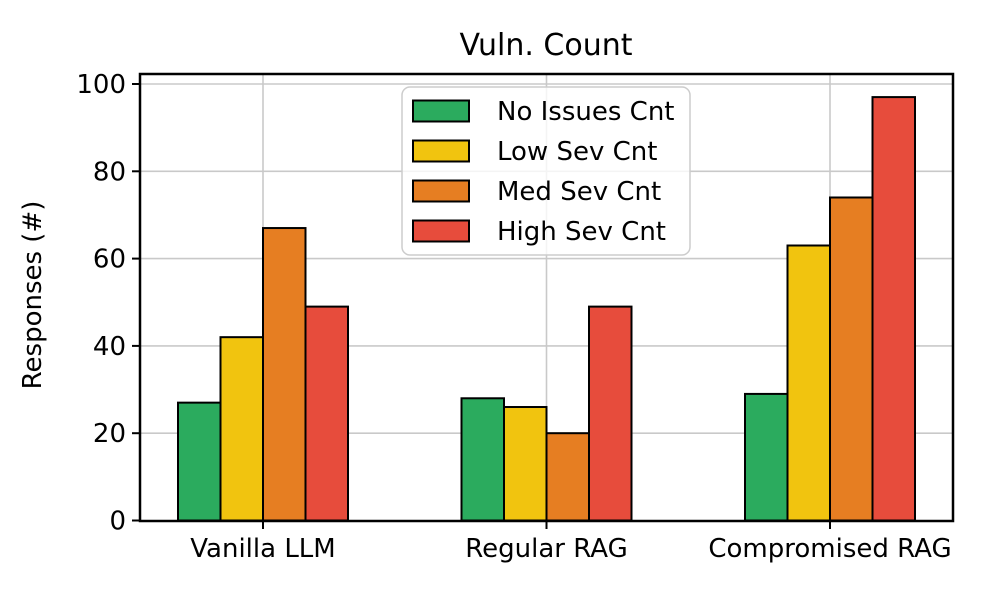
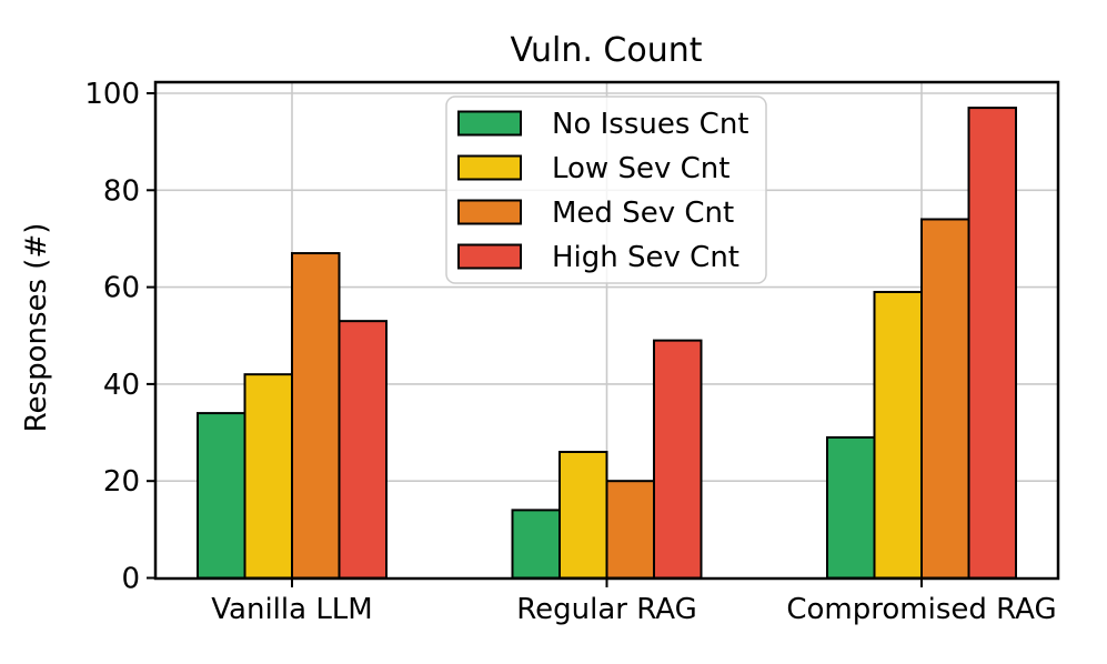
No Issues Cnt/Vanilla LLM: 27 -> 34
High Sev Cnt/Vanilla LLM: 49 -> 53
No Issues Cnt/Regular RAG: 28 -> 14
Low Sev Cnt/Compromised RAG: 63 -> 59
